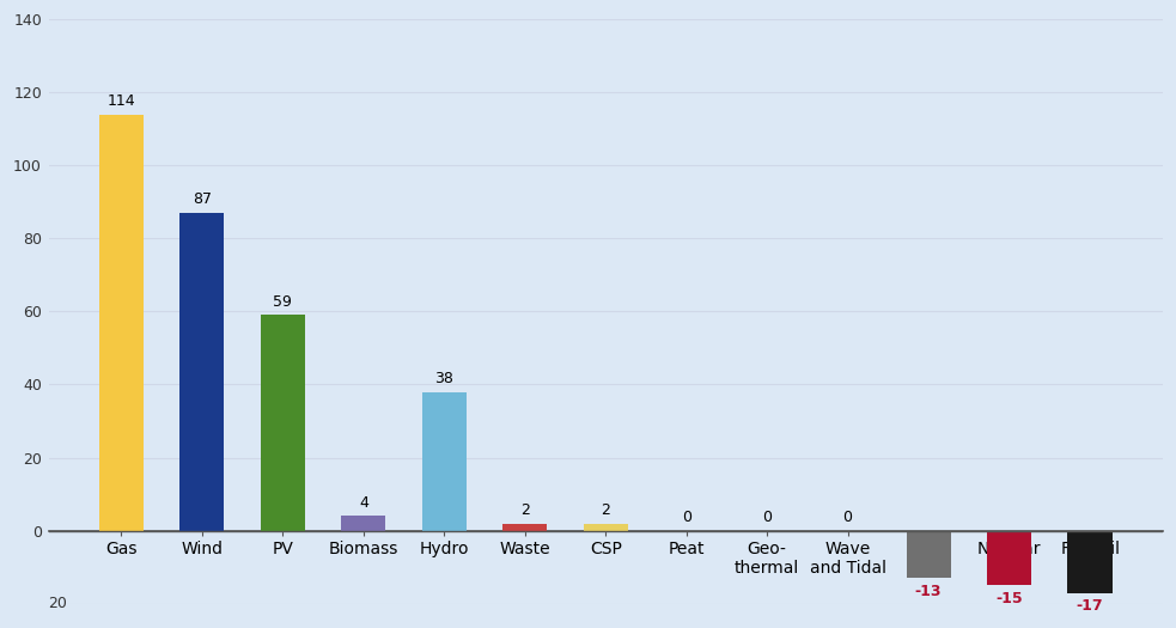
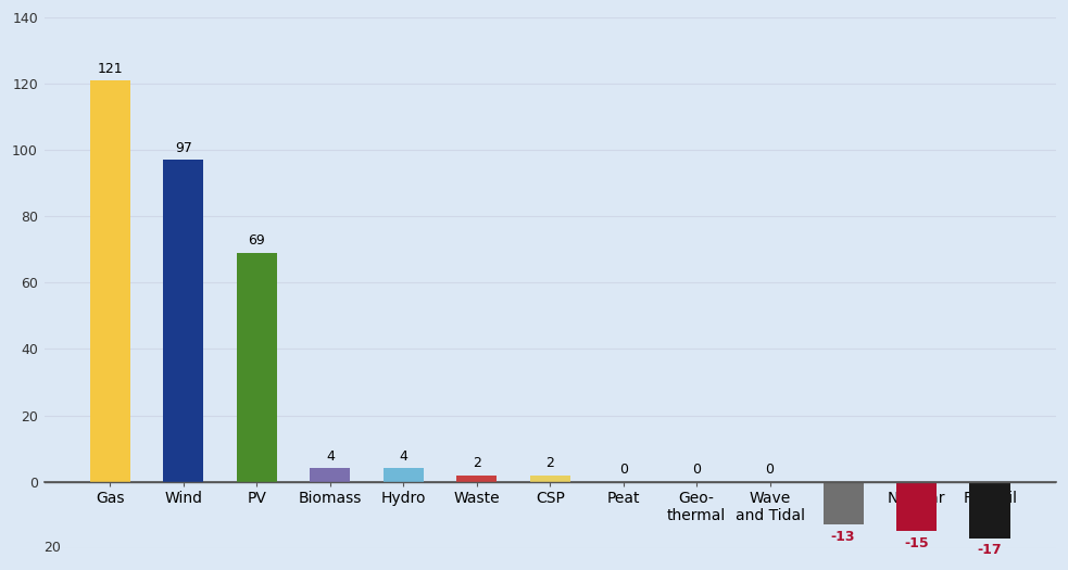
Gas: 114 -> 121
Wind: 87 -> 97
PV: 59 -> 69
Hydro: 38 -> 4
